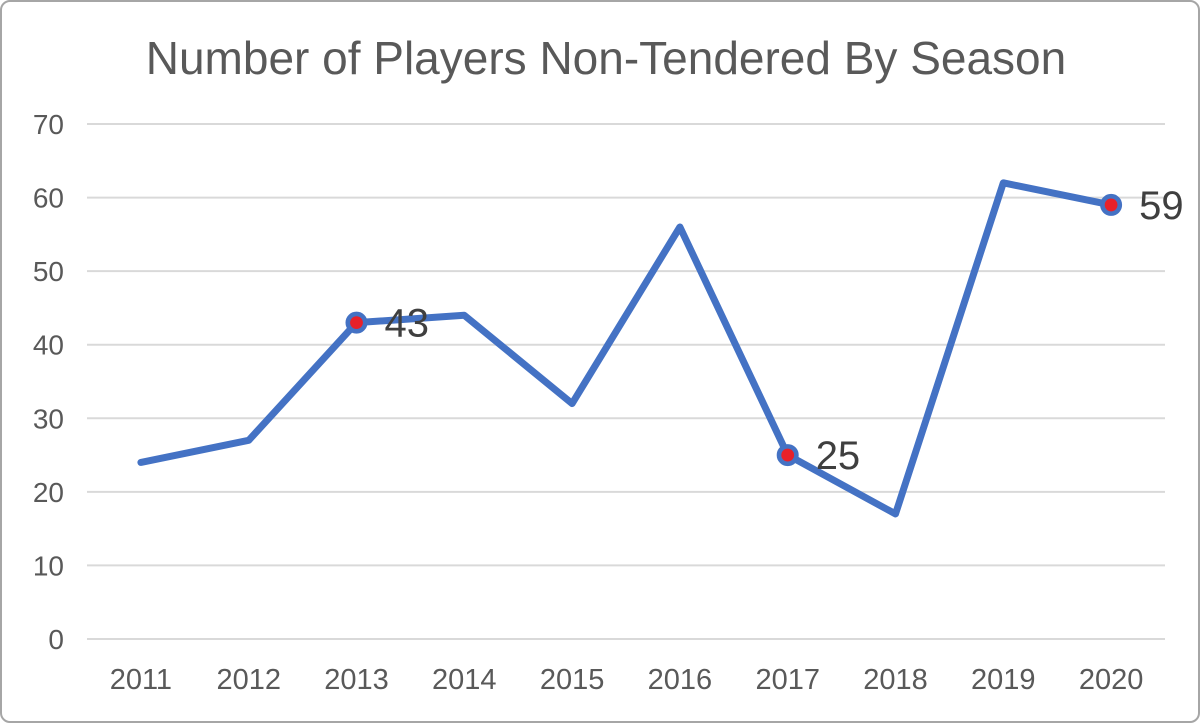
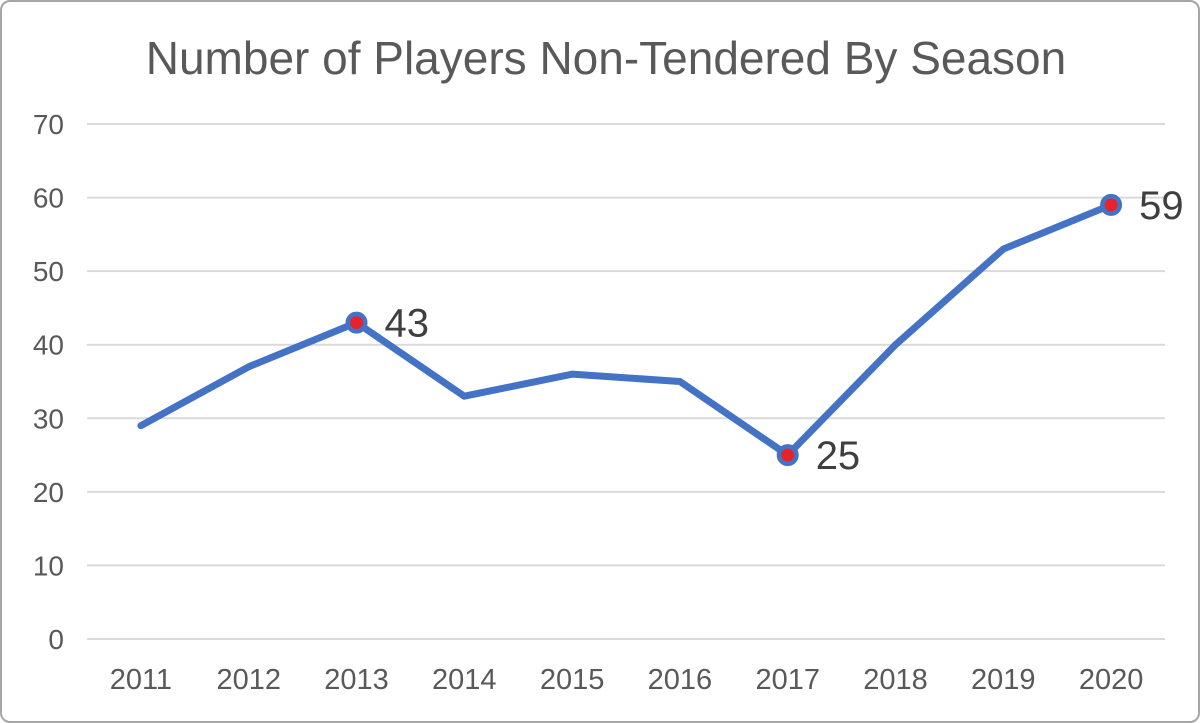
2011: 24 -> 29
2012: 27 -> 37
2014: 44 -> 33
2015: 32 -> 36
2016: 56 -> 35
2018: 17 -> 40
2019: 62 -> 53
